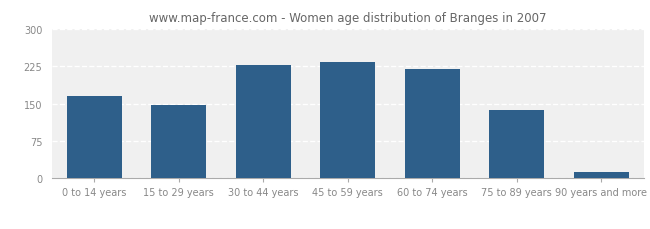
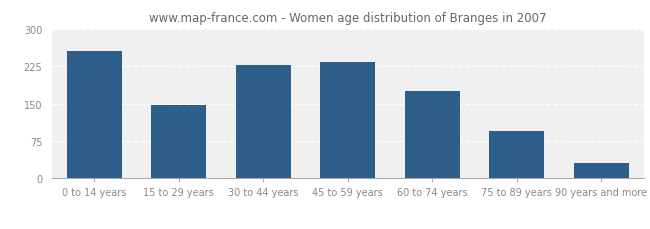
0 to 14 years: 165 -> 255
60 to 74 years: 220 -> 175
75 to 89 years: 137 -> 95
90 years and more: 12 -> 30
